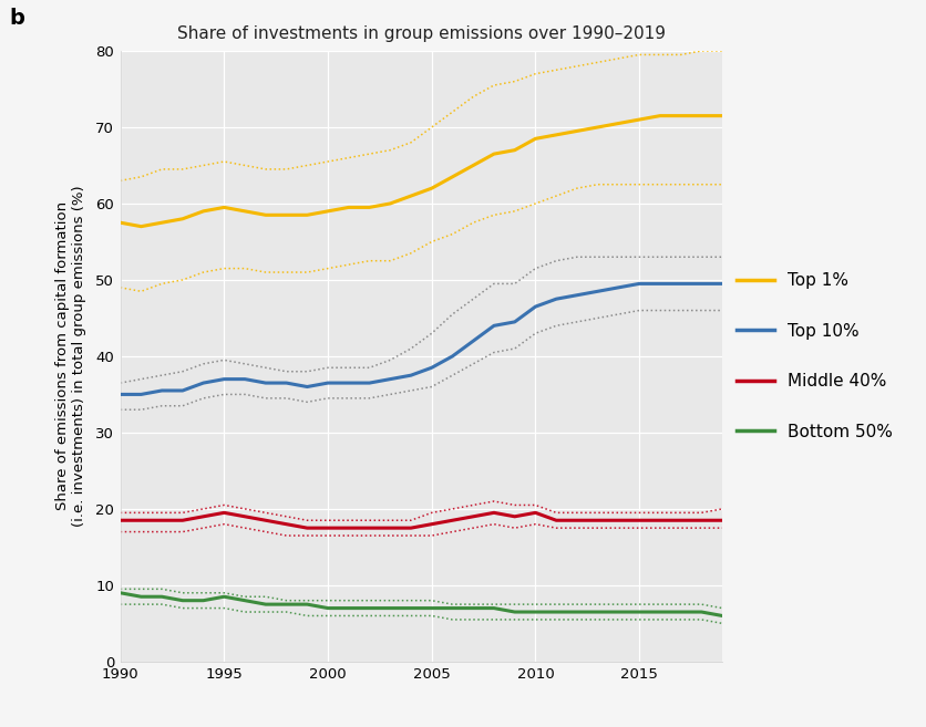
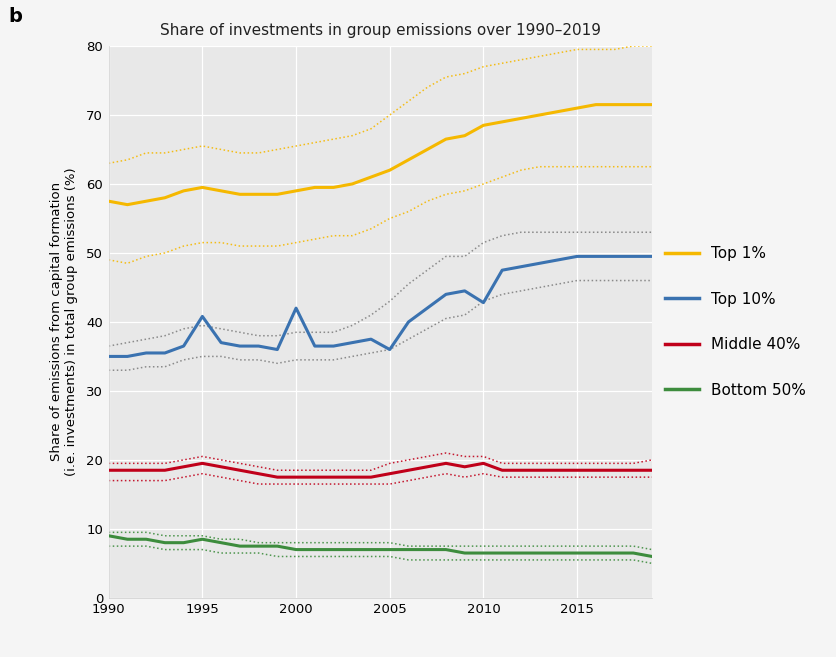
Top 10%/1995: 37.0 -> 40.8
Top 10%/2000: 36.5 -> 42.0
Top 10%/2005: 38.5 -> 36.0
Top 10%/2010: 46.5 -> 42.8
